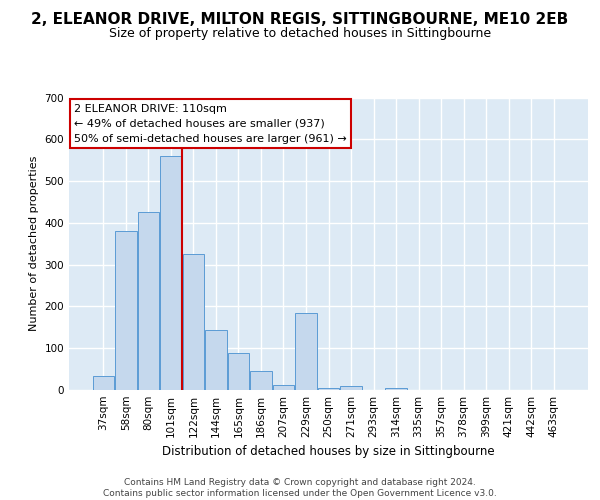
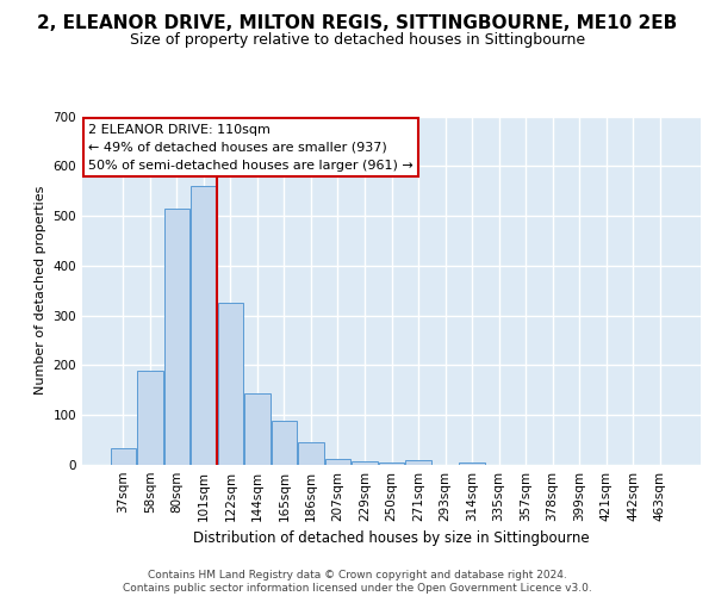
58sqm: 380 -> 190
80sqm: 425 -> 515
229sqm: 185 -> 8
